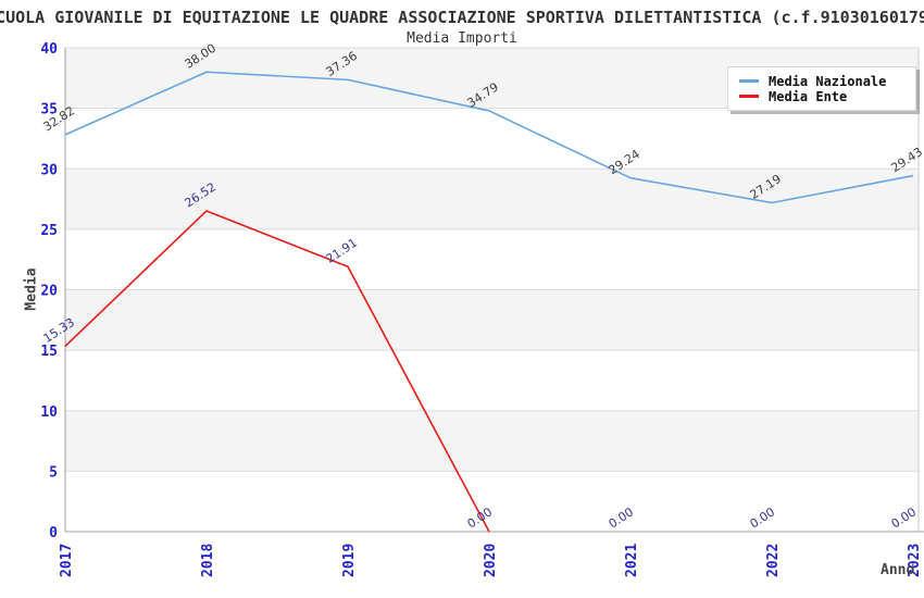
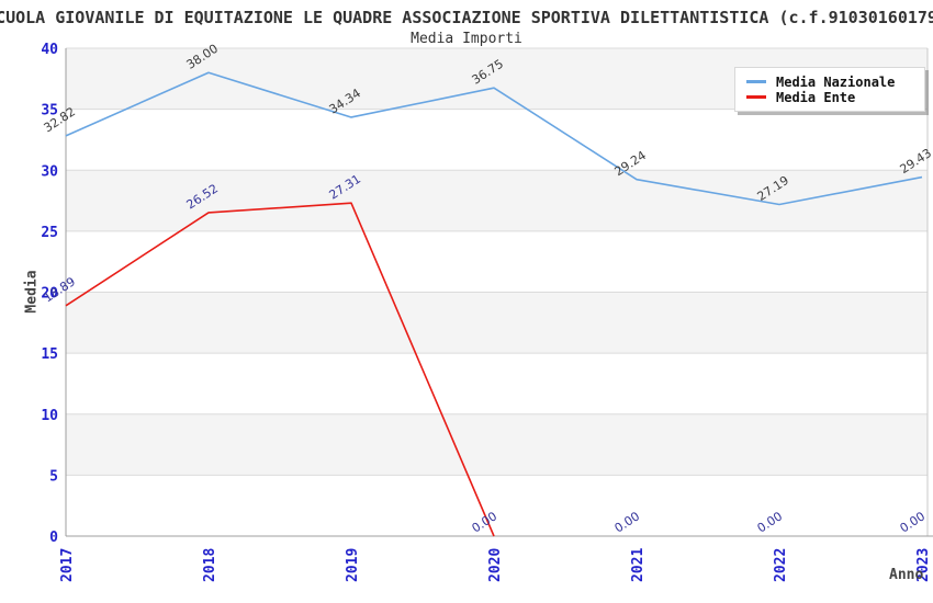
Media Ente/2017: 15.33 -> 18.89
Media Nazionale/2019: 37.36 -> 34.34
Media Ente/2019: 21.91 -> 27.31
Media Nazionale/2020: 34.79 -> 36.75
